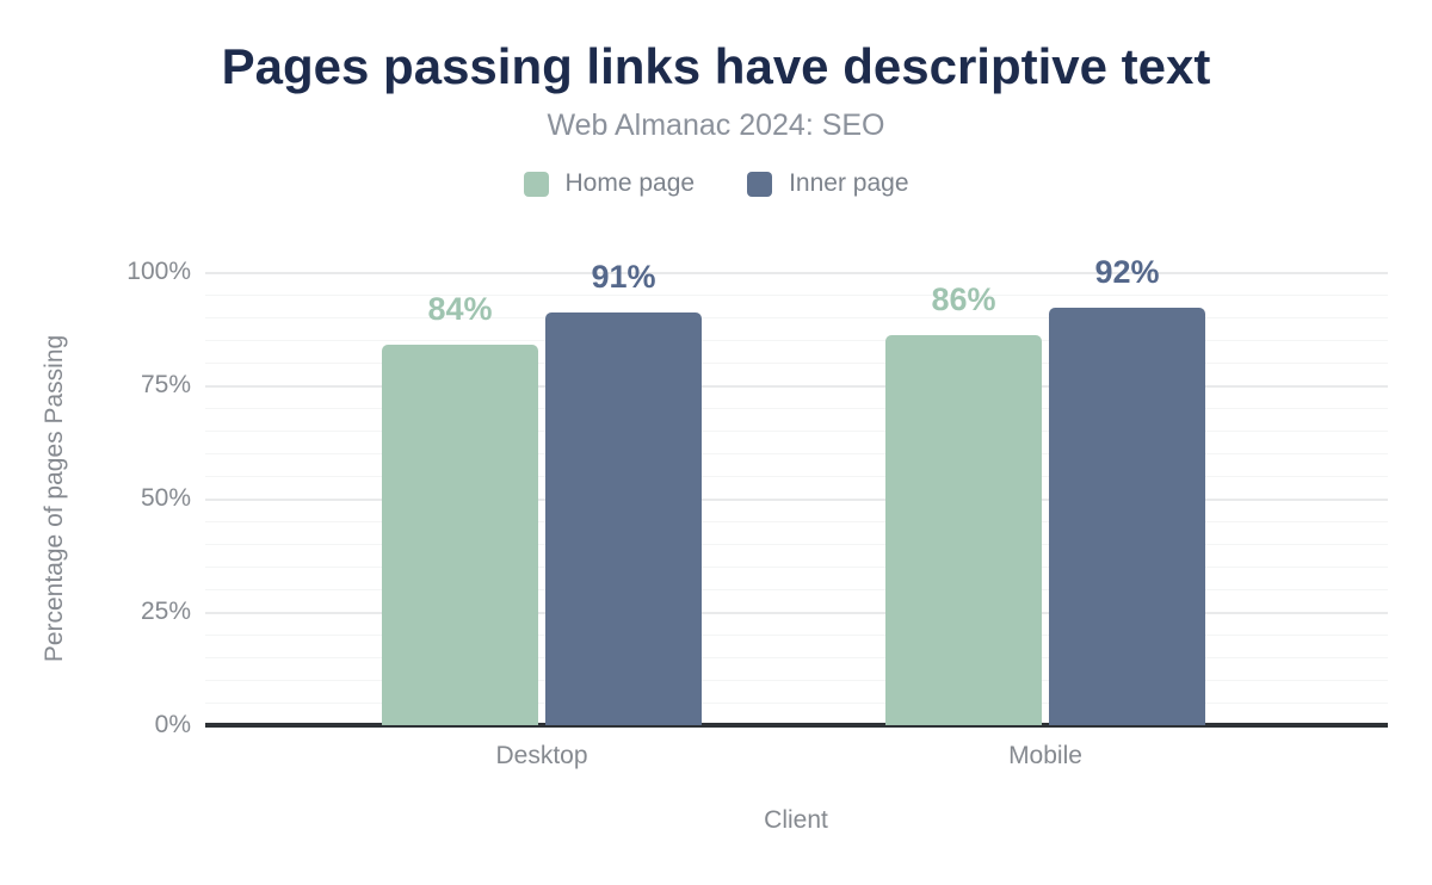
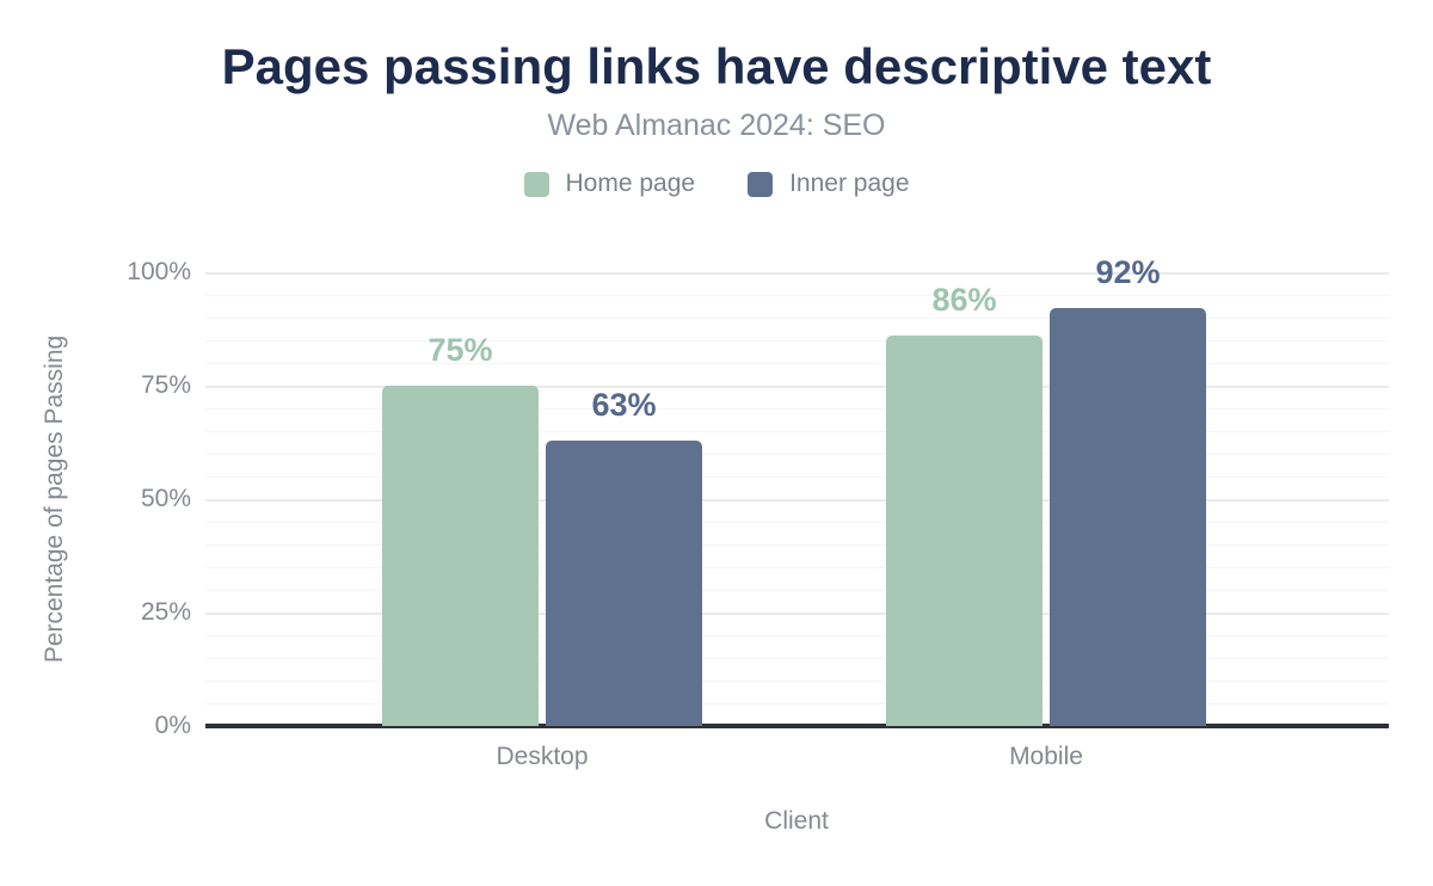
Home page/Desktop: 84% -> 75%
Inner page/Desktop: 91% -> 63%
